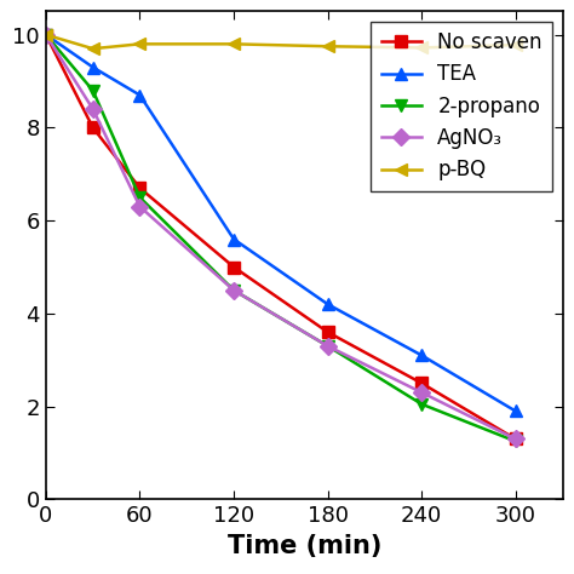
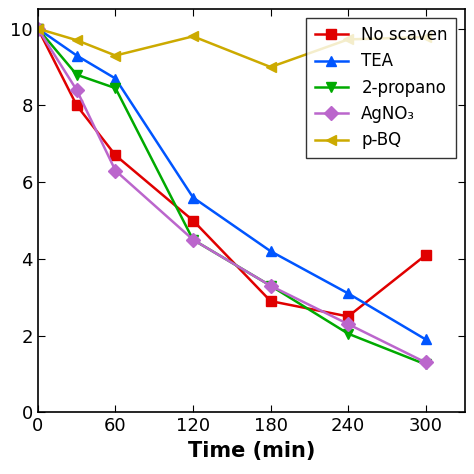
2-propano/60: 6.50 -> 8.45
p-BQ/60: 9.80 -> 9.30
No scaven/180: 3.6 -> 2.9
p-BQ/180: 9.75 -> 9.00
No scaven/300: 1.3 -> 4.1
